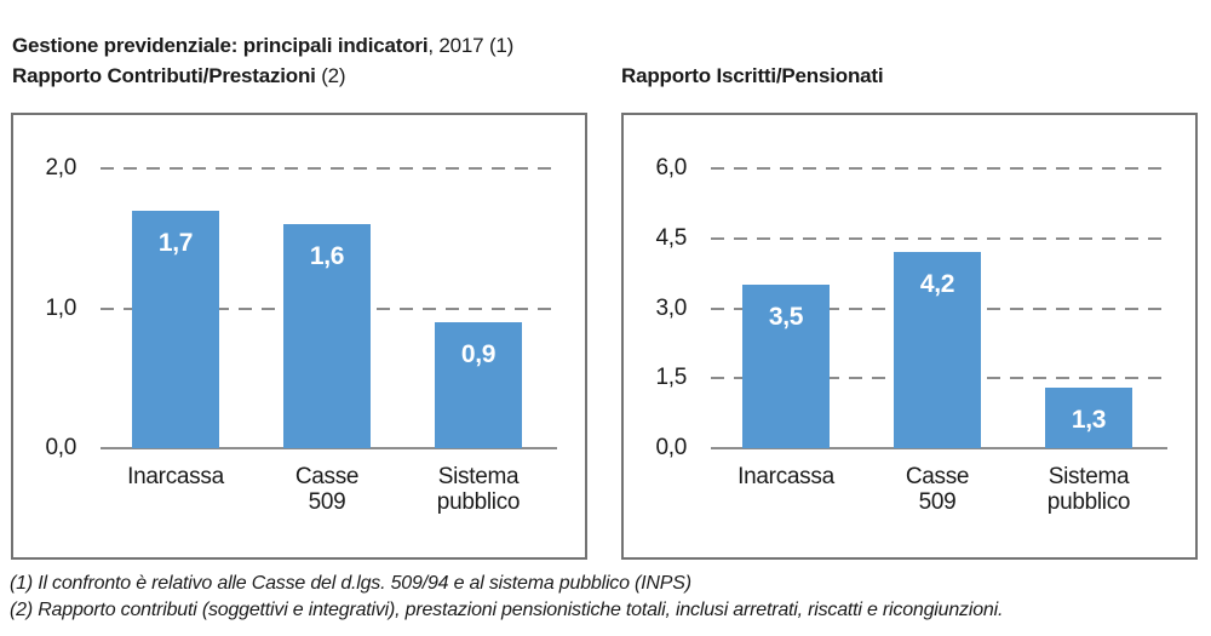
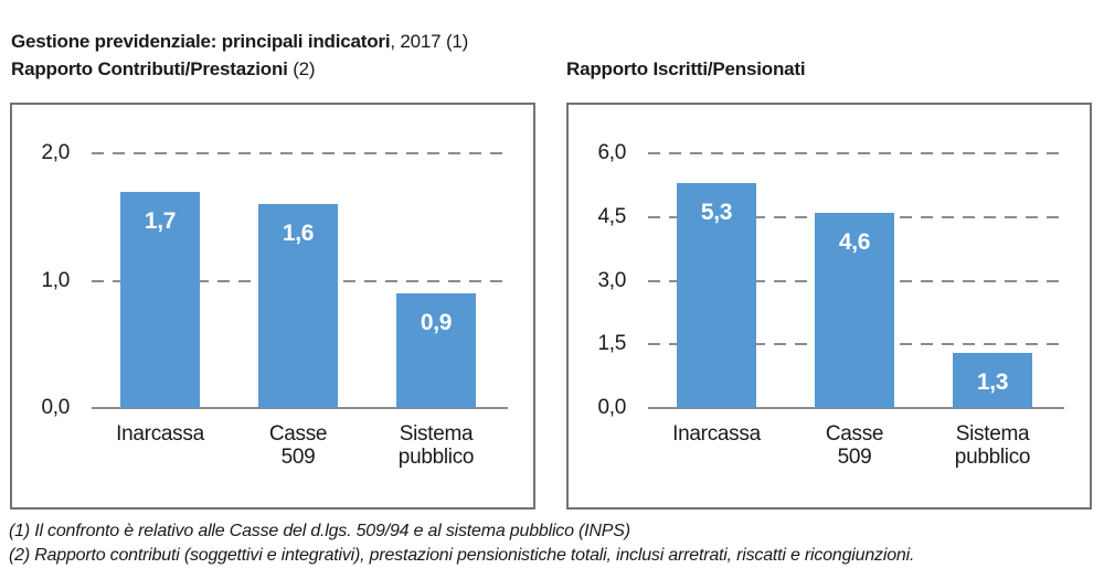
Rapporto Iscritti/Pensionati/Inarcassa: 3,5 -> 5,3
Rapporto Iscritti/Pensionati/Casse 509: 4,2 -> 4,6
